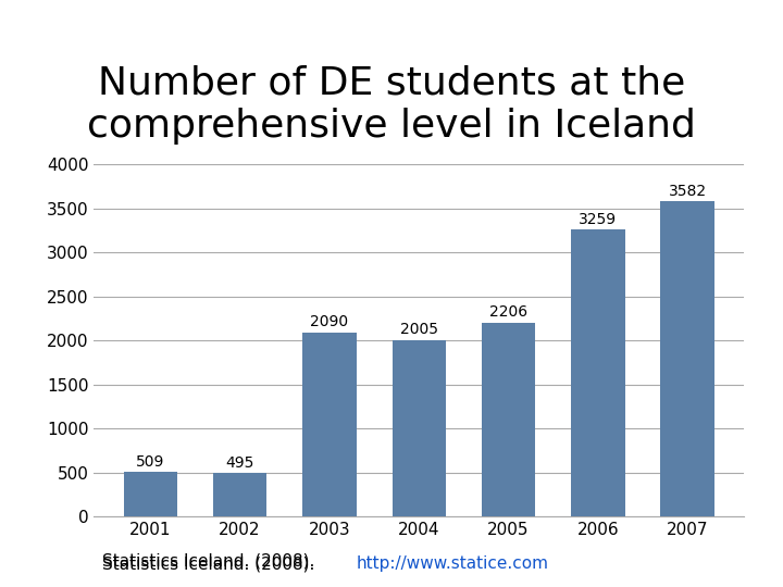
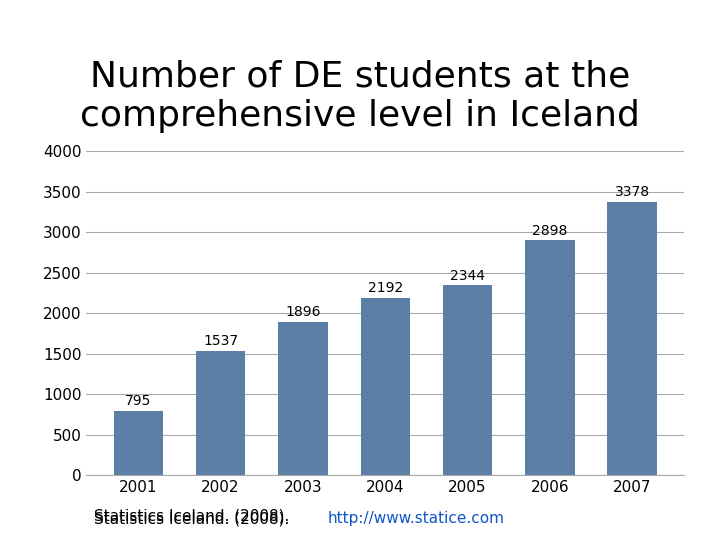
2001: 509 -> 795
2002: 495 -> 1537
2003: 2090 -> 1896
2004: 2005 -> 2192
2005: 2206 -> 2344
2006: 3259 -> 2898
2007: 3582 -> 3378
